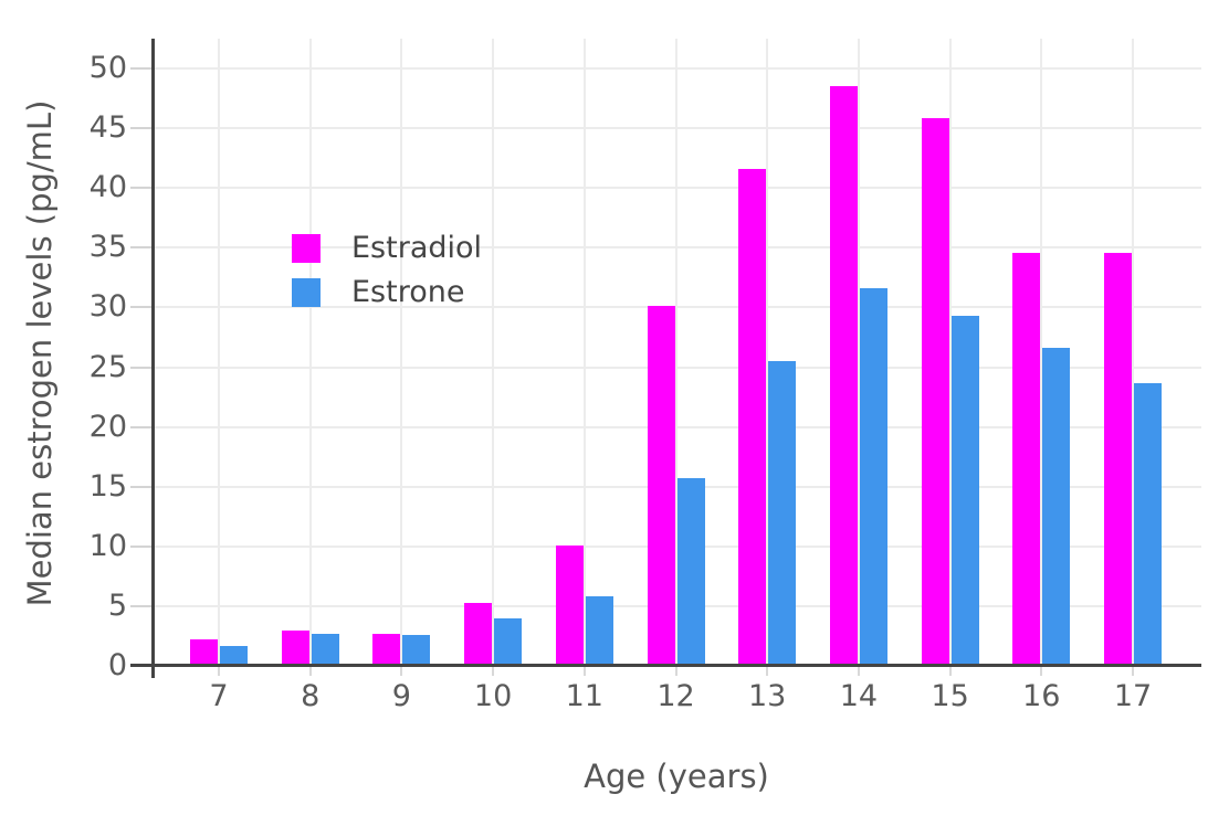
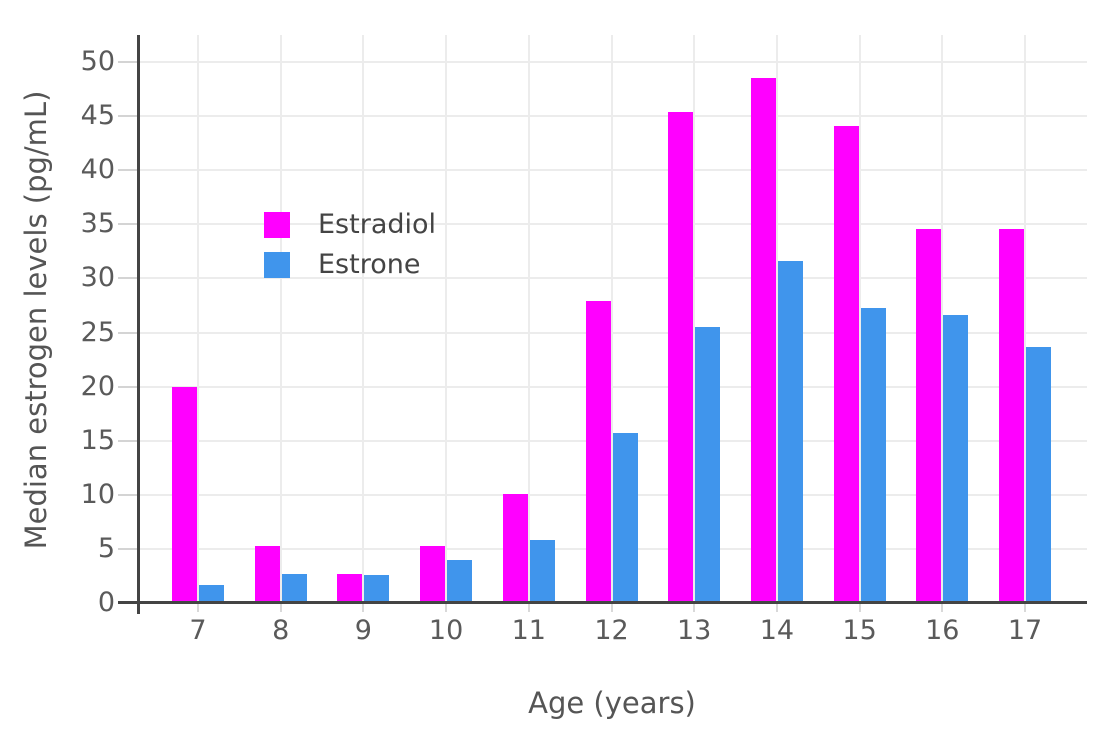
Estradiol/7: 2.2 -> 20.0
Estradiol/8: 3.0 -> 5.3
Estradiol/12: 30.1 -> 27.9
Estradiol/13: 41.6 -> 45.4
Estradiol/15: 45.8 -> 44.1
Estrone/15: 29.3 -> 27.3
